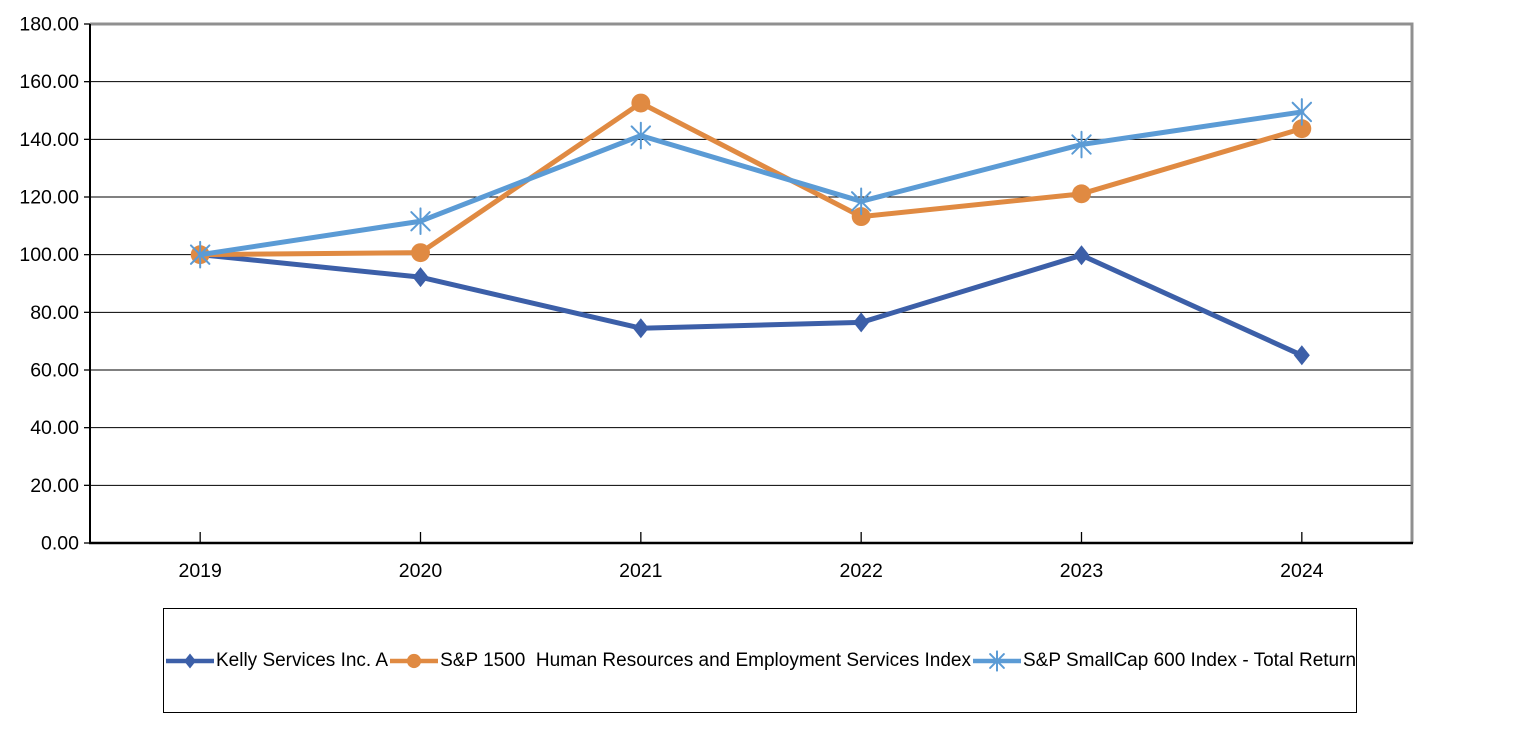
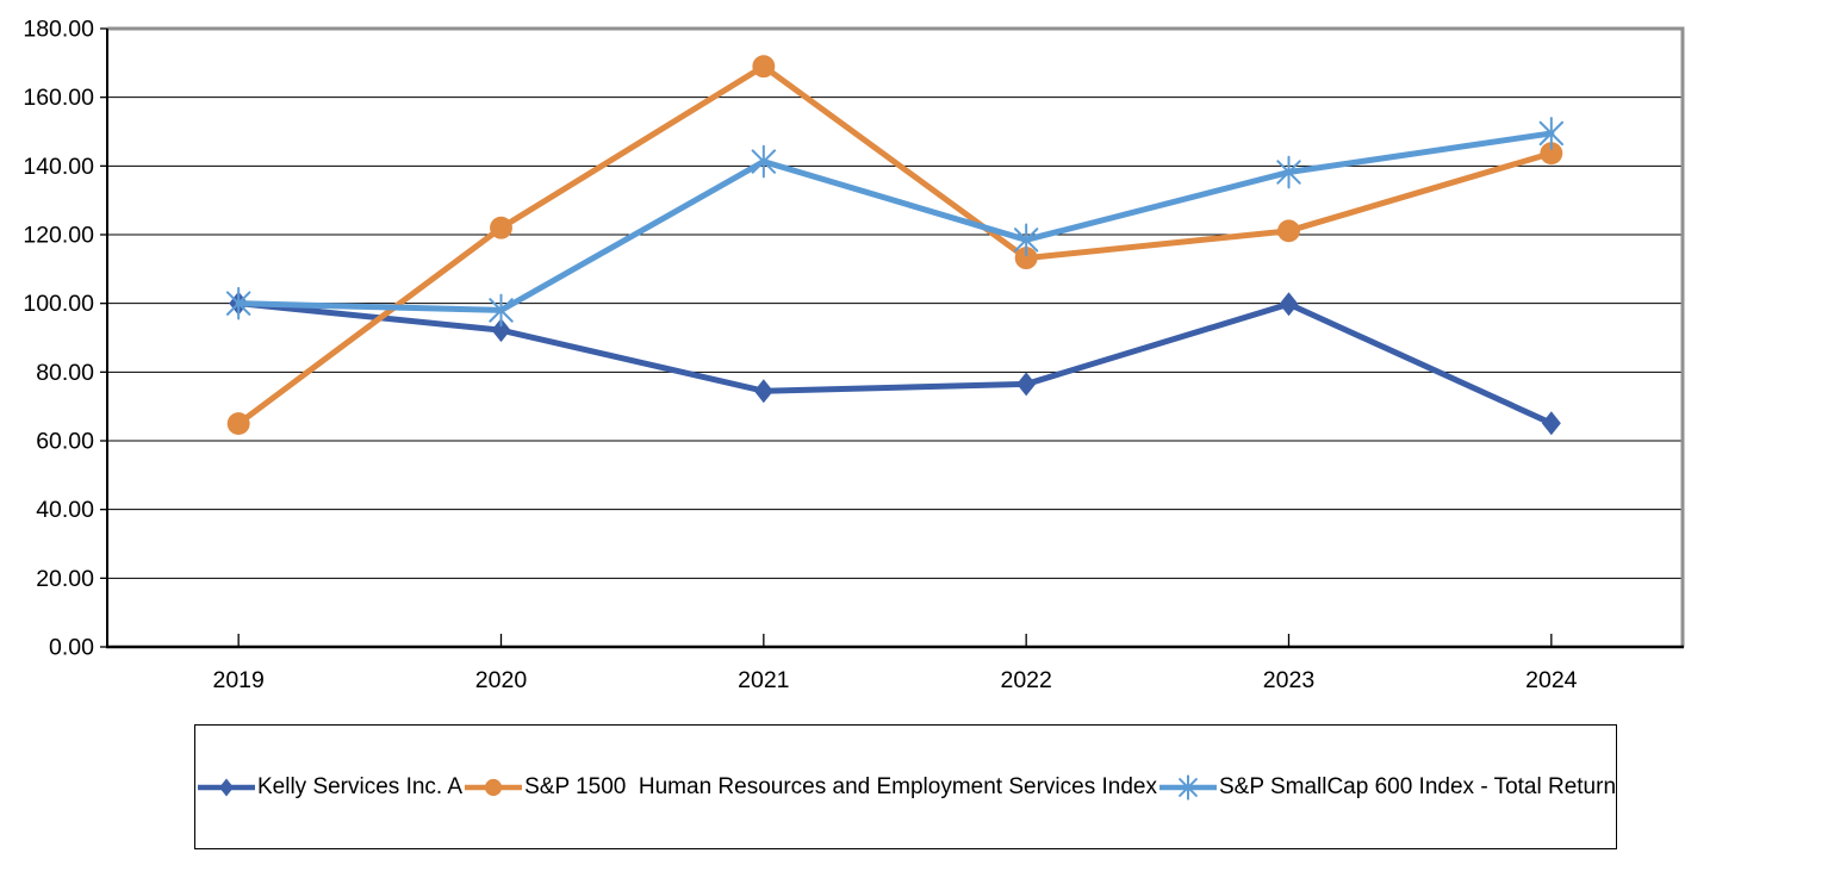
S&P 1500 Human Resources and Employment Services Index/2019: 100 -> 65
S&P 1500 Human Resources and Employment Services Index/2020: 101 -> 122
S&P SmallCap 600 Index - Total Return/2020: 112 -> 98
S&P 1500 Human Resources and Employment Services Index/2021: 153 -> 169
